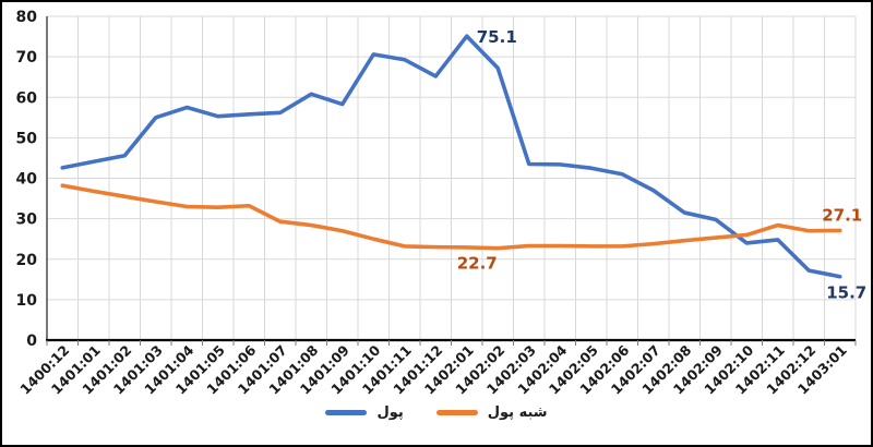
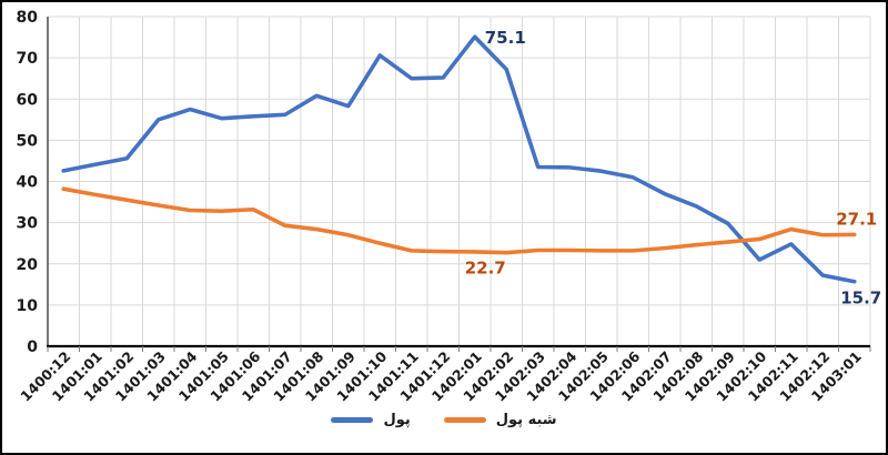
پول/1401:11: 69 -> 65
پول/1402:08: 32 -> 34
پول/1402:10: 24 -> 21
